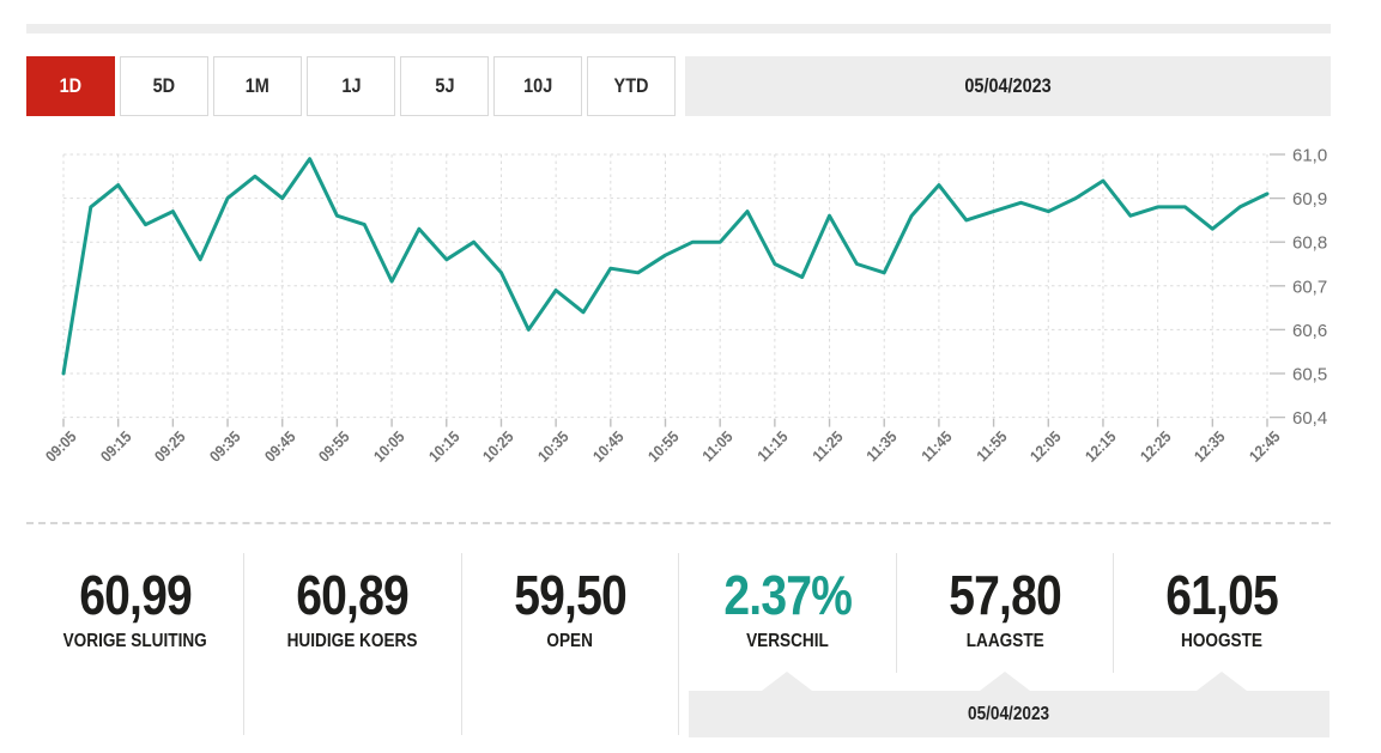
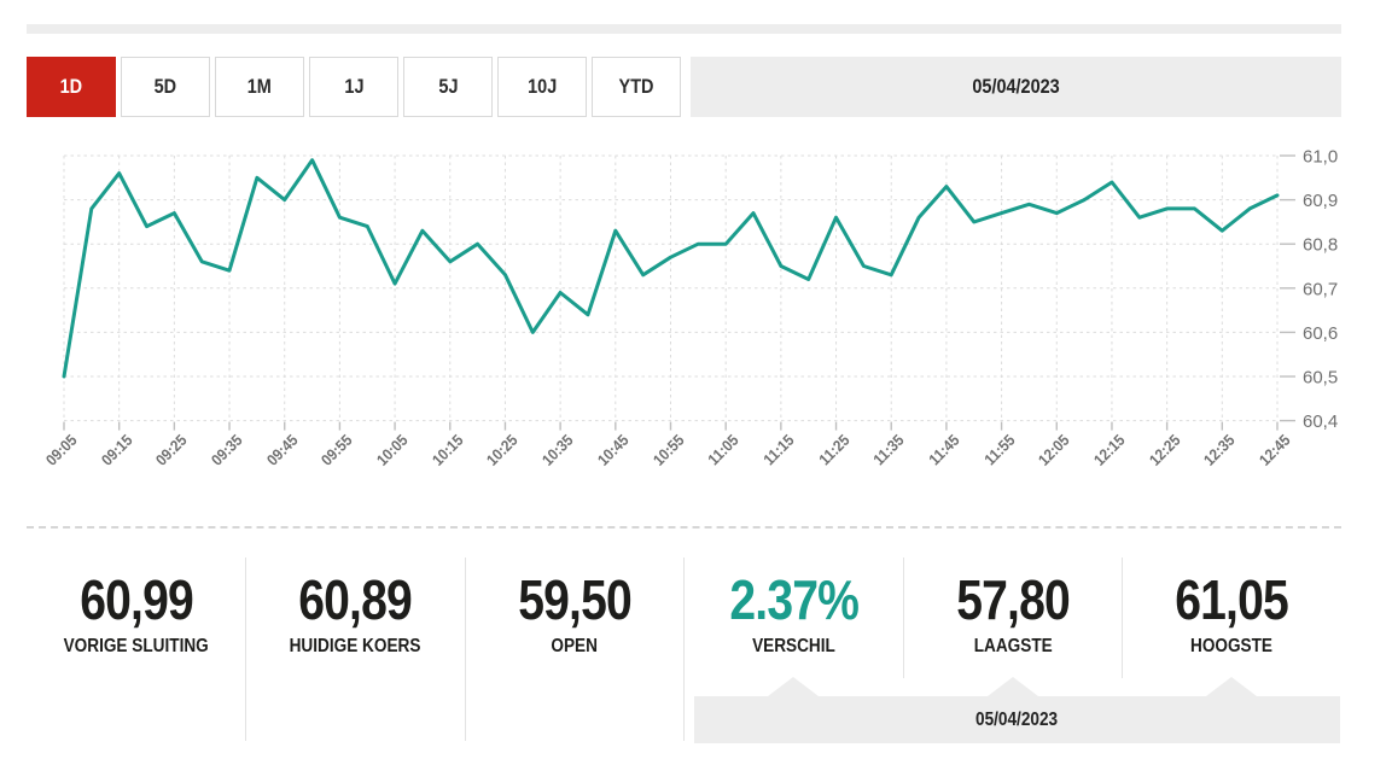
09:15: 60,93 -> 60,96
09:35: 60,90 -> 60,74
10:45: 60,74 -> 60,83
